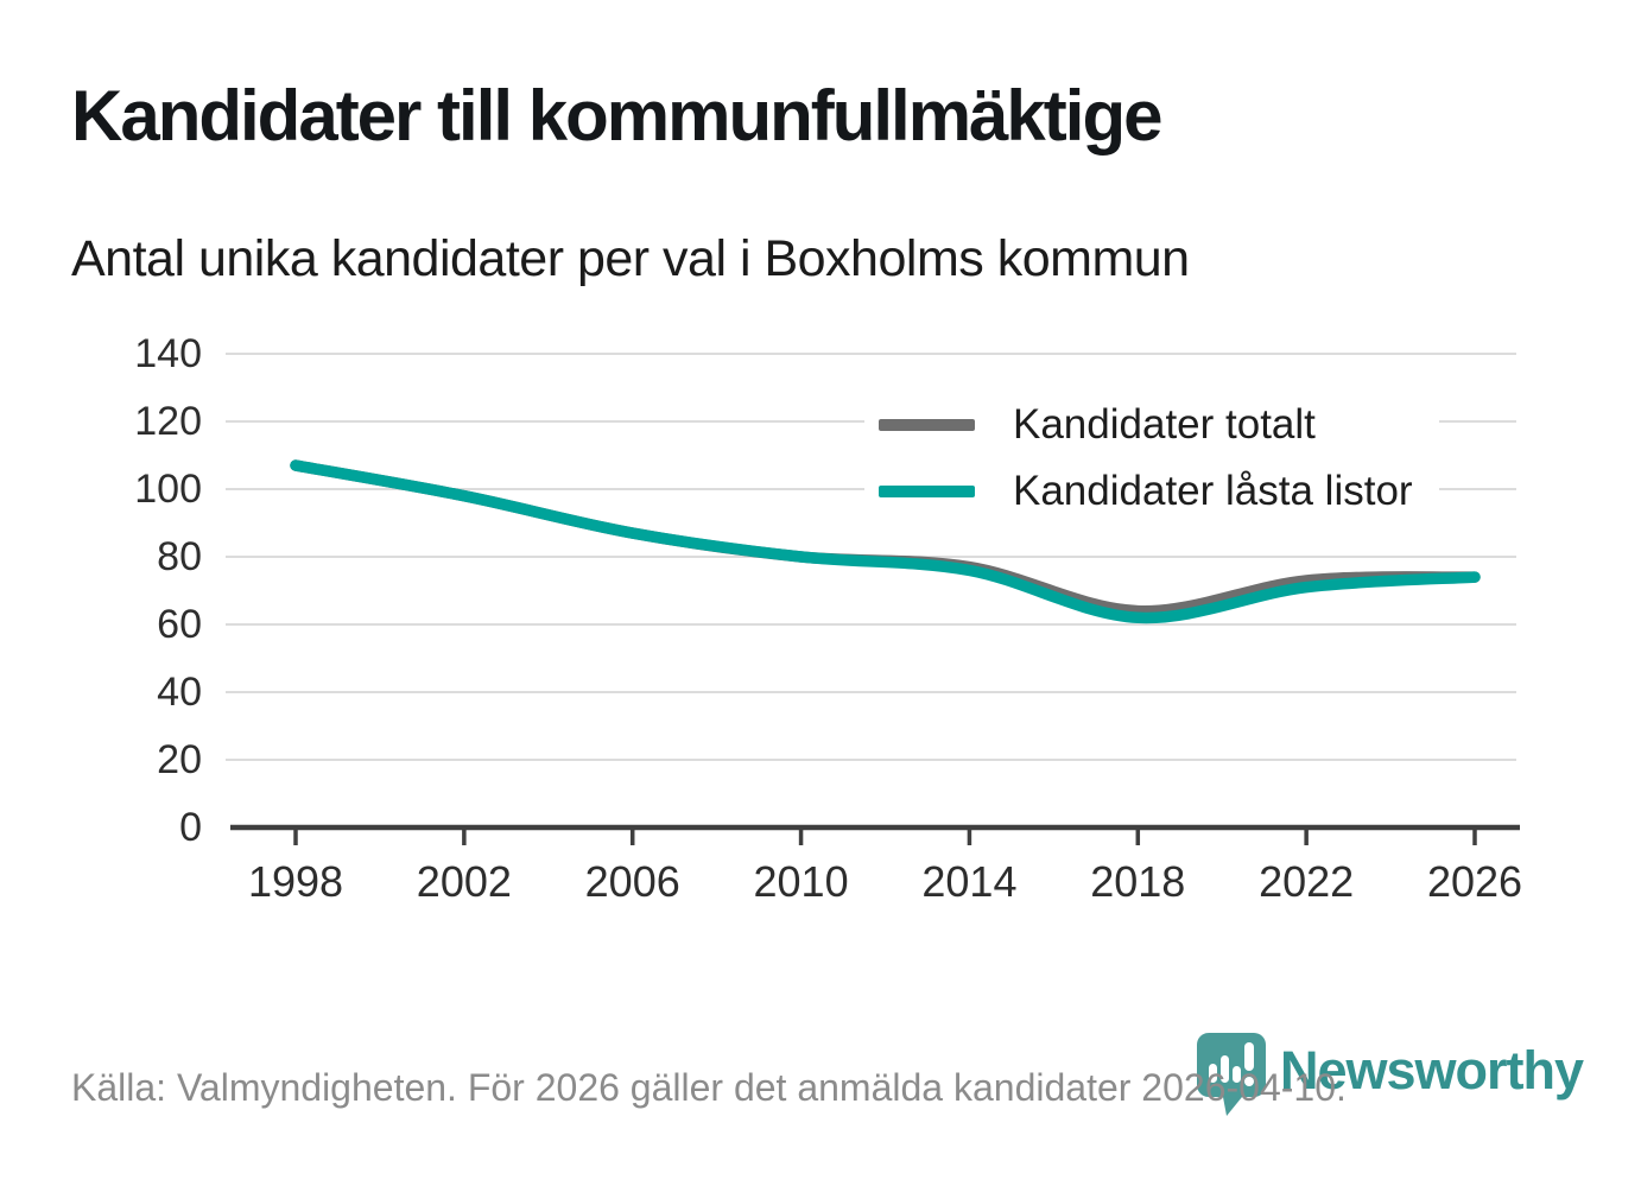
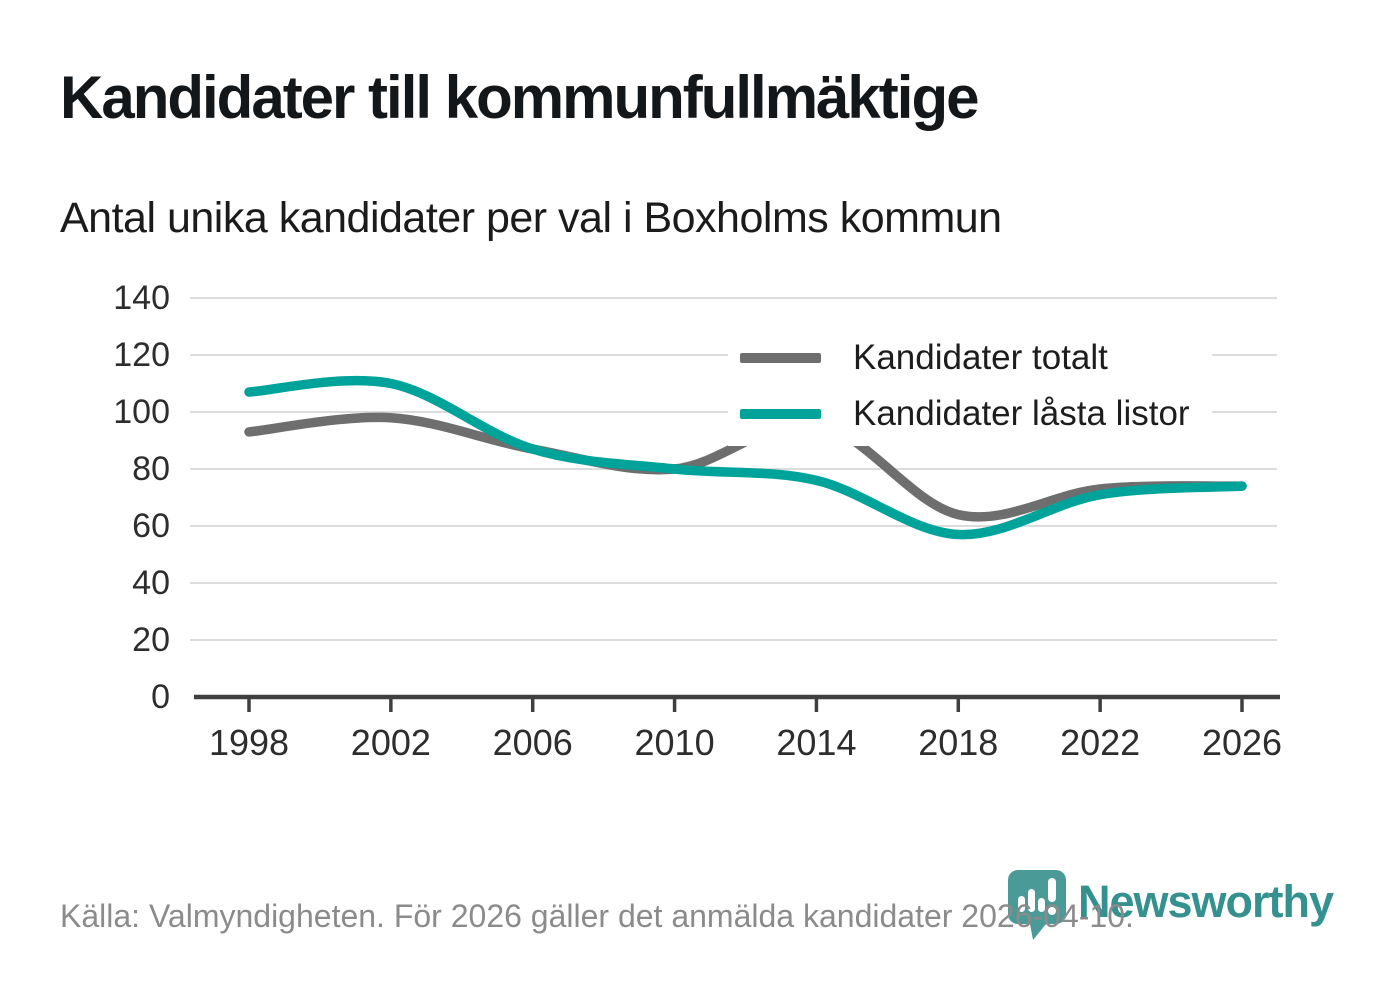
Kandidater totalt/1998: 107 -> 93
Kandidater låsta listor/2002: 98 -> 110
Kandidater totalt/2014: 77 -> 96
Kandidater låsta listor/2018: 62 -> 57
